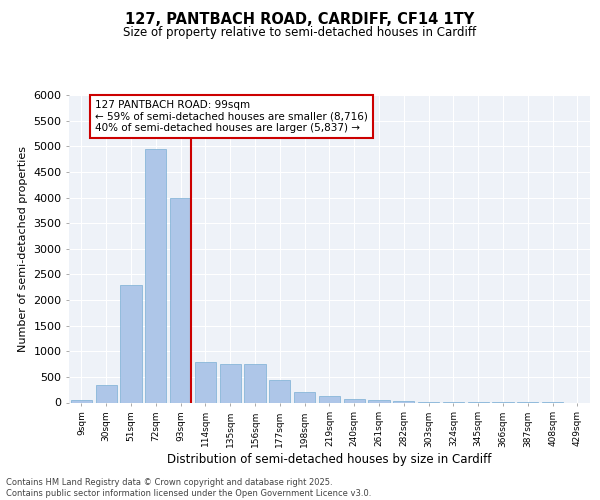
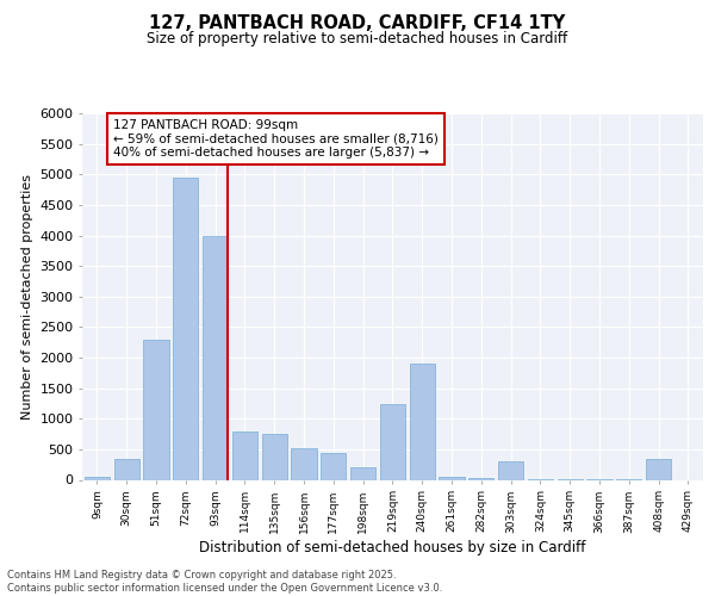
156sqm: 750 -> 520
219sqm: 130 -> 1240
240sqm: 70 -> 1900
303sqm: 10 -> 300
408sqm: 0 -> 340
